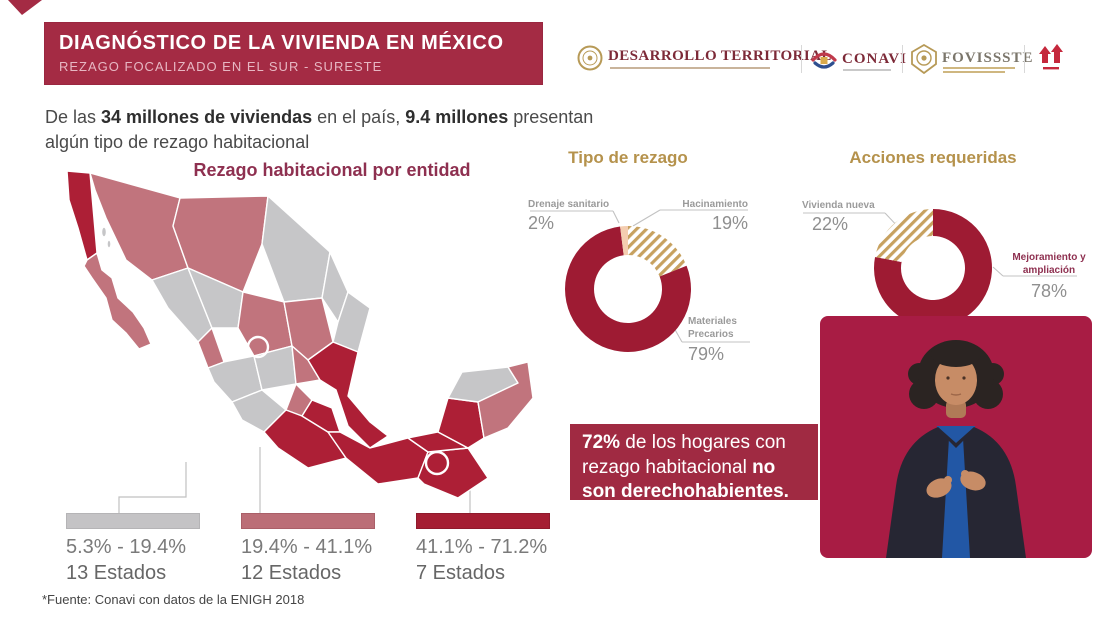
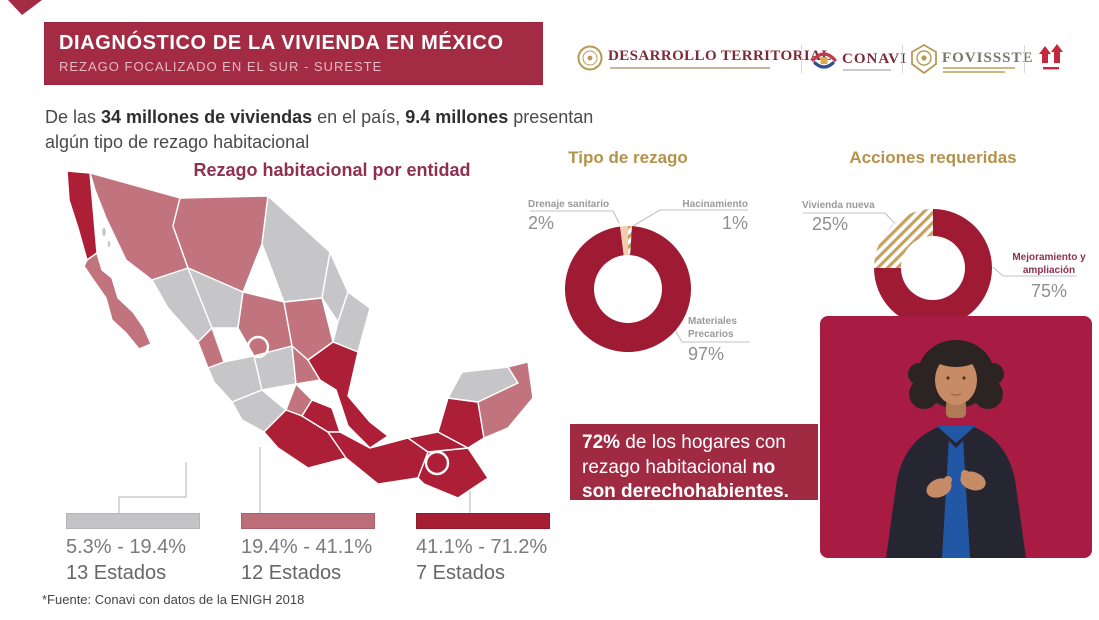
Tipo de rezago/Hacinamiento: 19% -> 1%
Tipo de rezago/Materiales Precarios: 79% -> 97%
Acciones requeridas/Mejoramiento y ampliación: 78% -> 75%
Acciones requeridas/Vivienda nueva: 22% -> 25%
